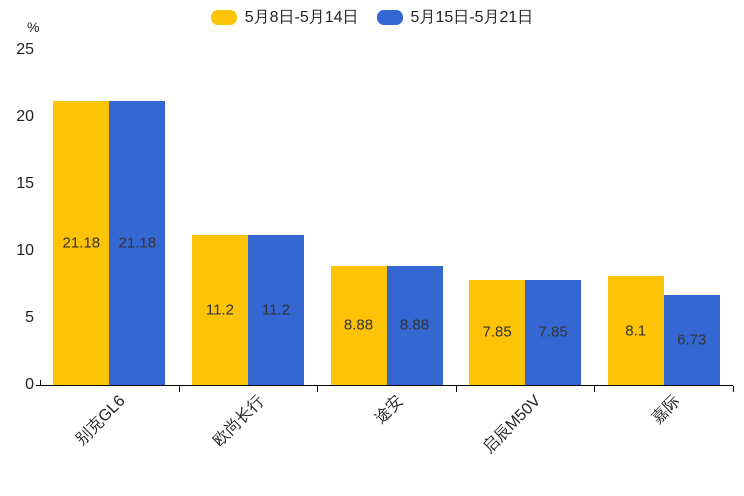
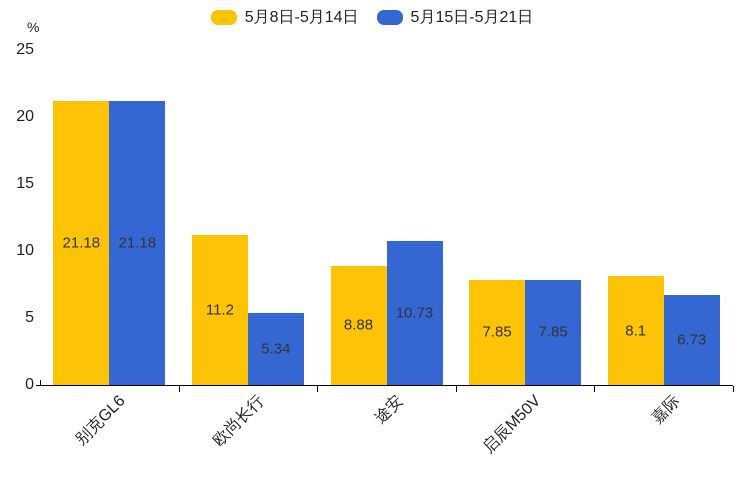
5月15日-5月21日/欧尚长行: 11.2 -> 5.34
5月15日-5月21日/途安: 8.88 -> 10.73
